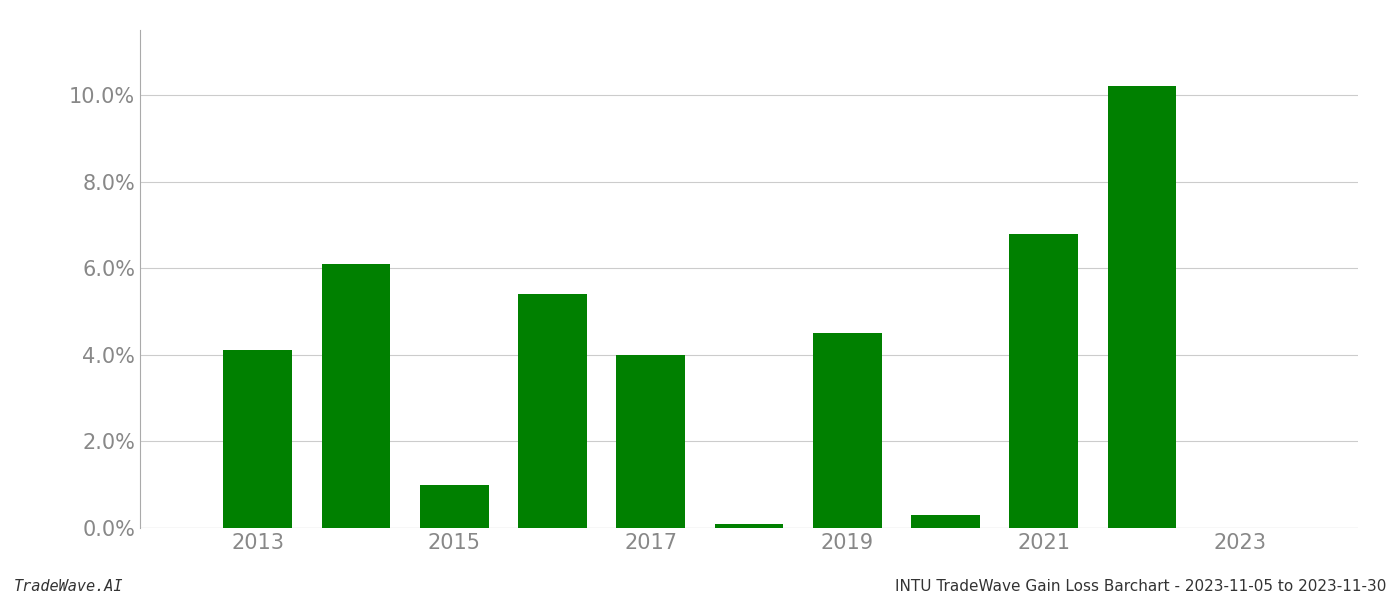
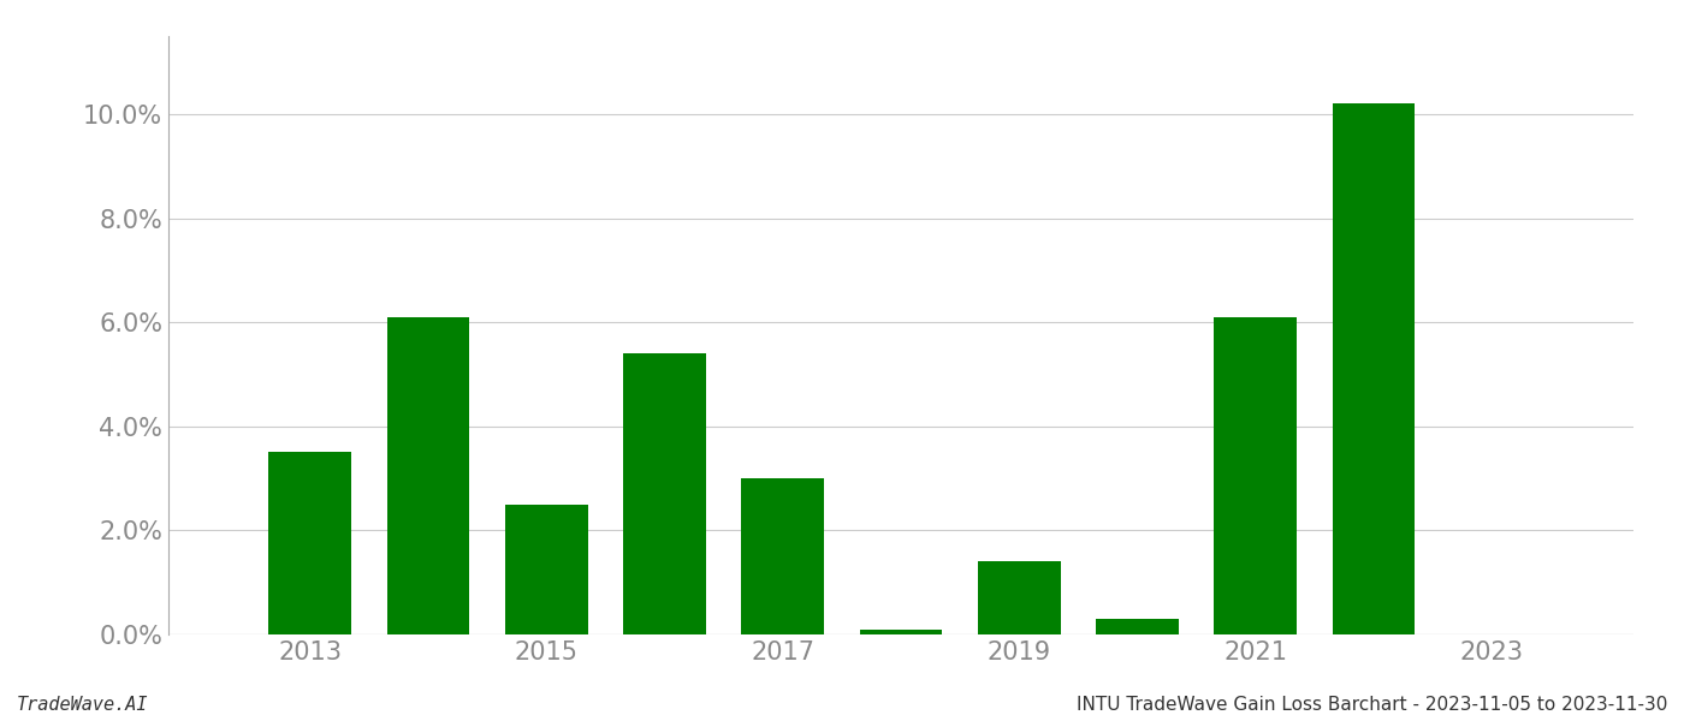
2013: 4.1% -> 3.5%
2015: 1.0% -> 2.5%
2017: 4.0% -> 3.0%
2019: 4.5% -> 1.4%
2021: 6.8% -> 6.1%
